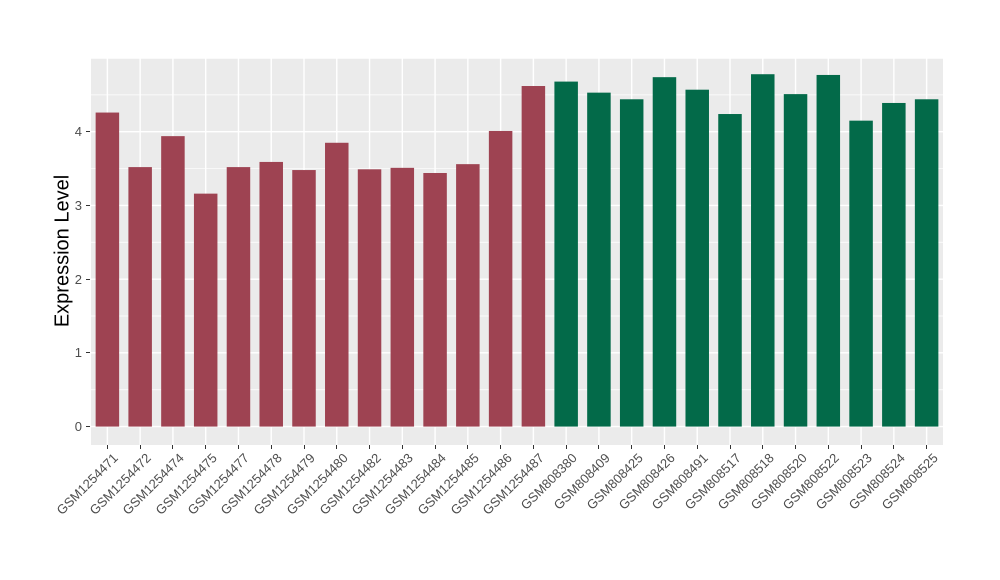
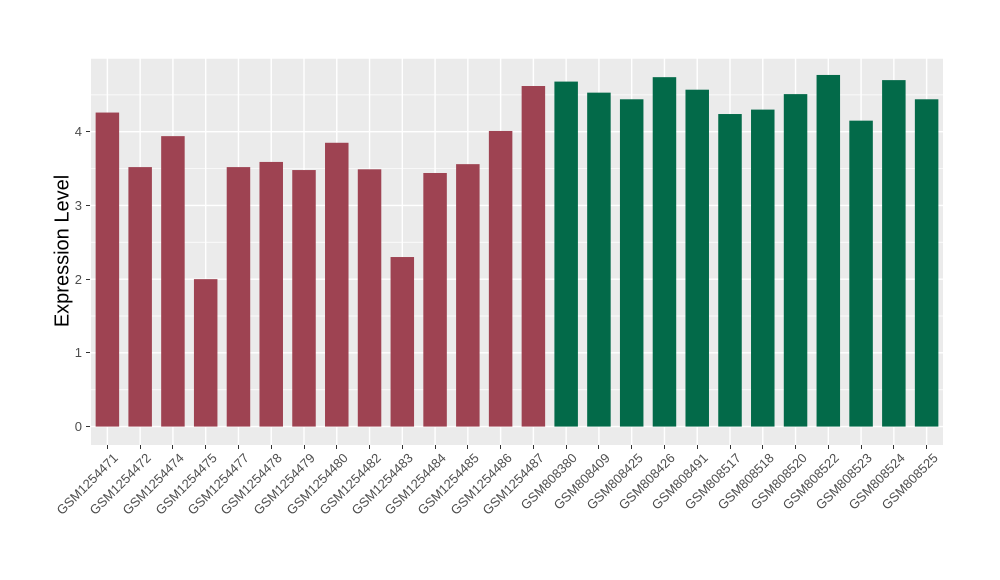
GSM1254475: 3.2 -> 2.0
GSM1254483: 3.5 -> 2.3
GSM808518: 4.8 -> 4.3
GSM808524: 4.4 -> 4.7
